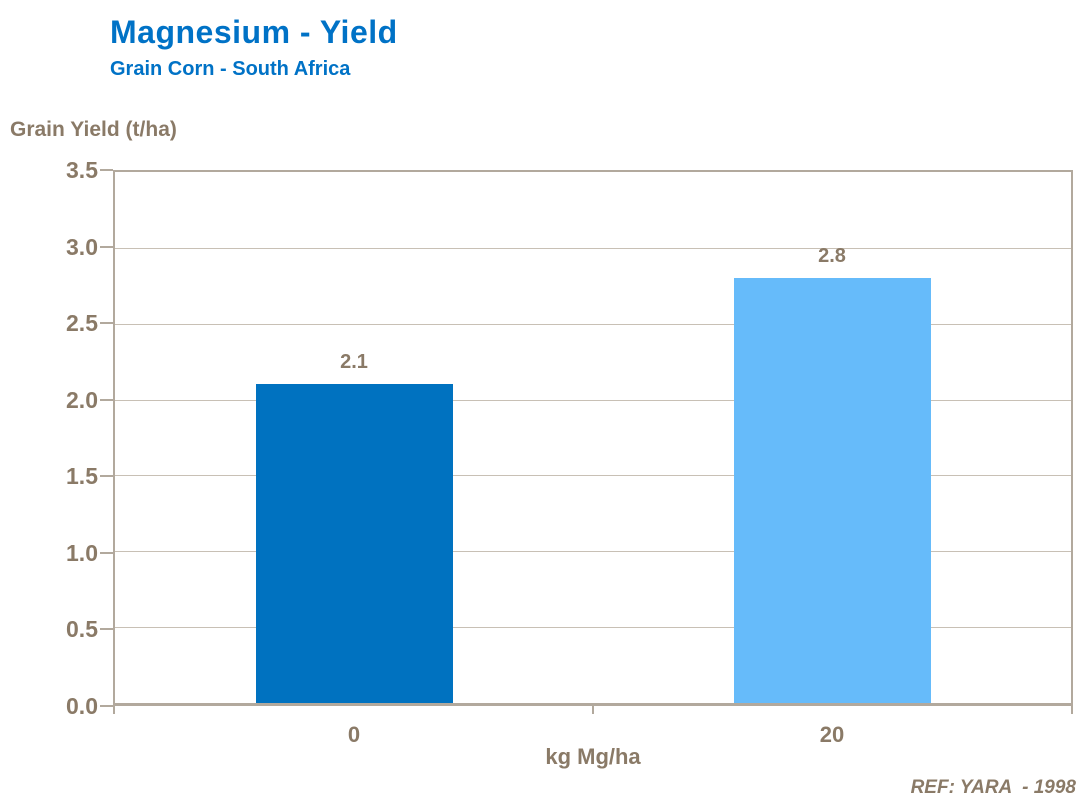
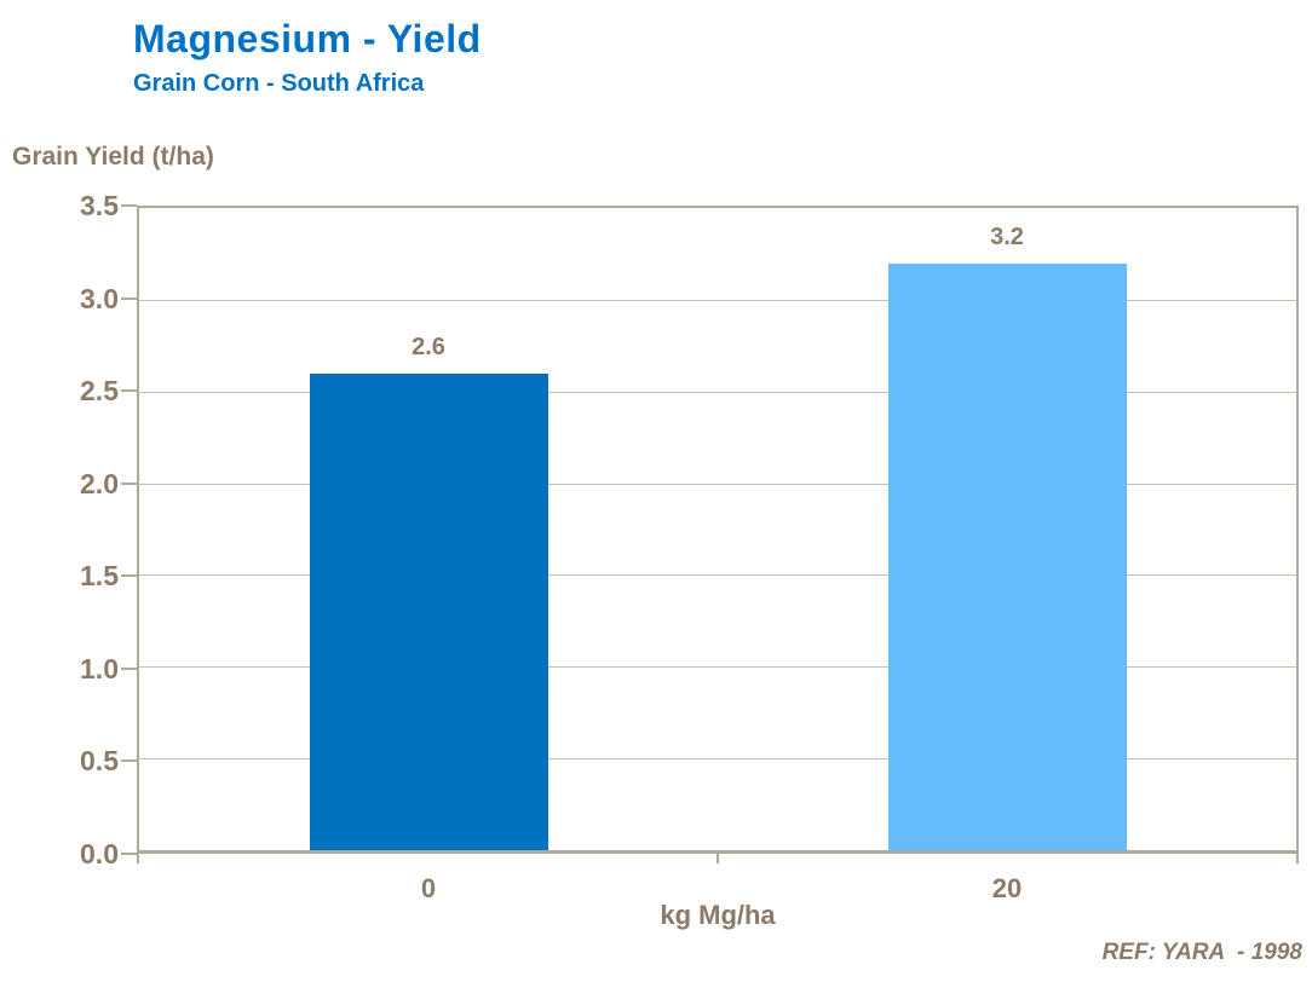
0: 2.1 -> 2.6
20: 2.8 -> 3.2
